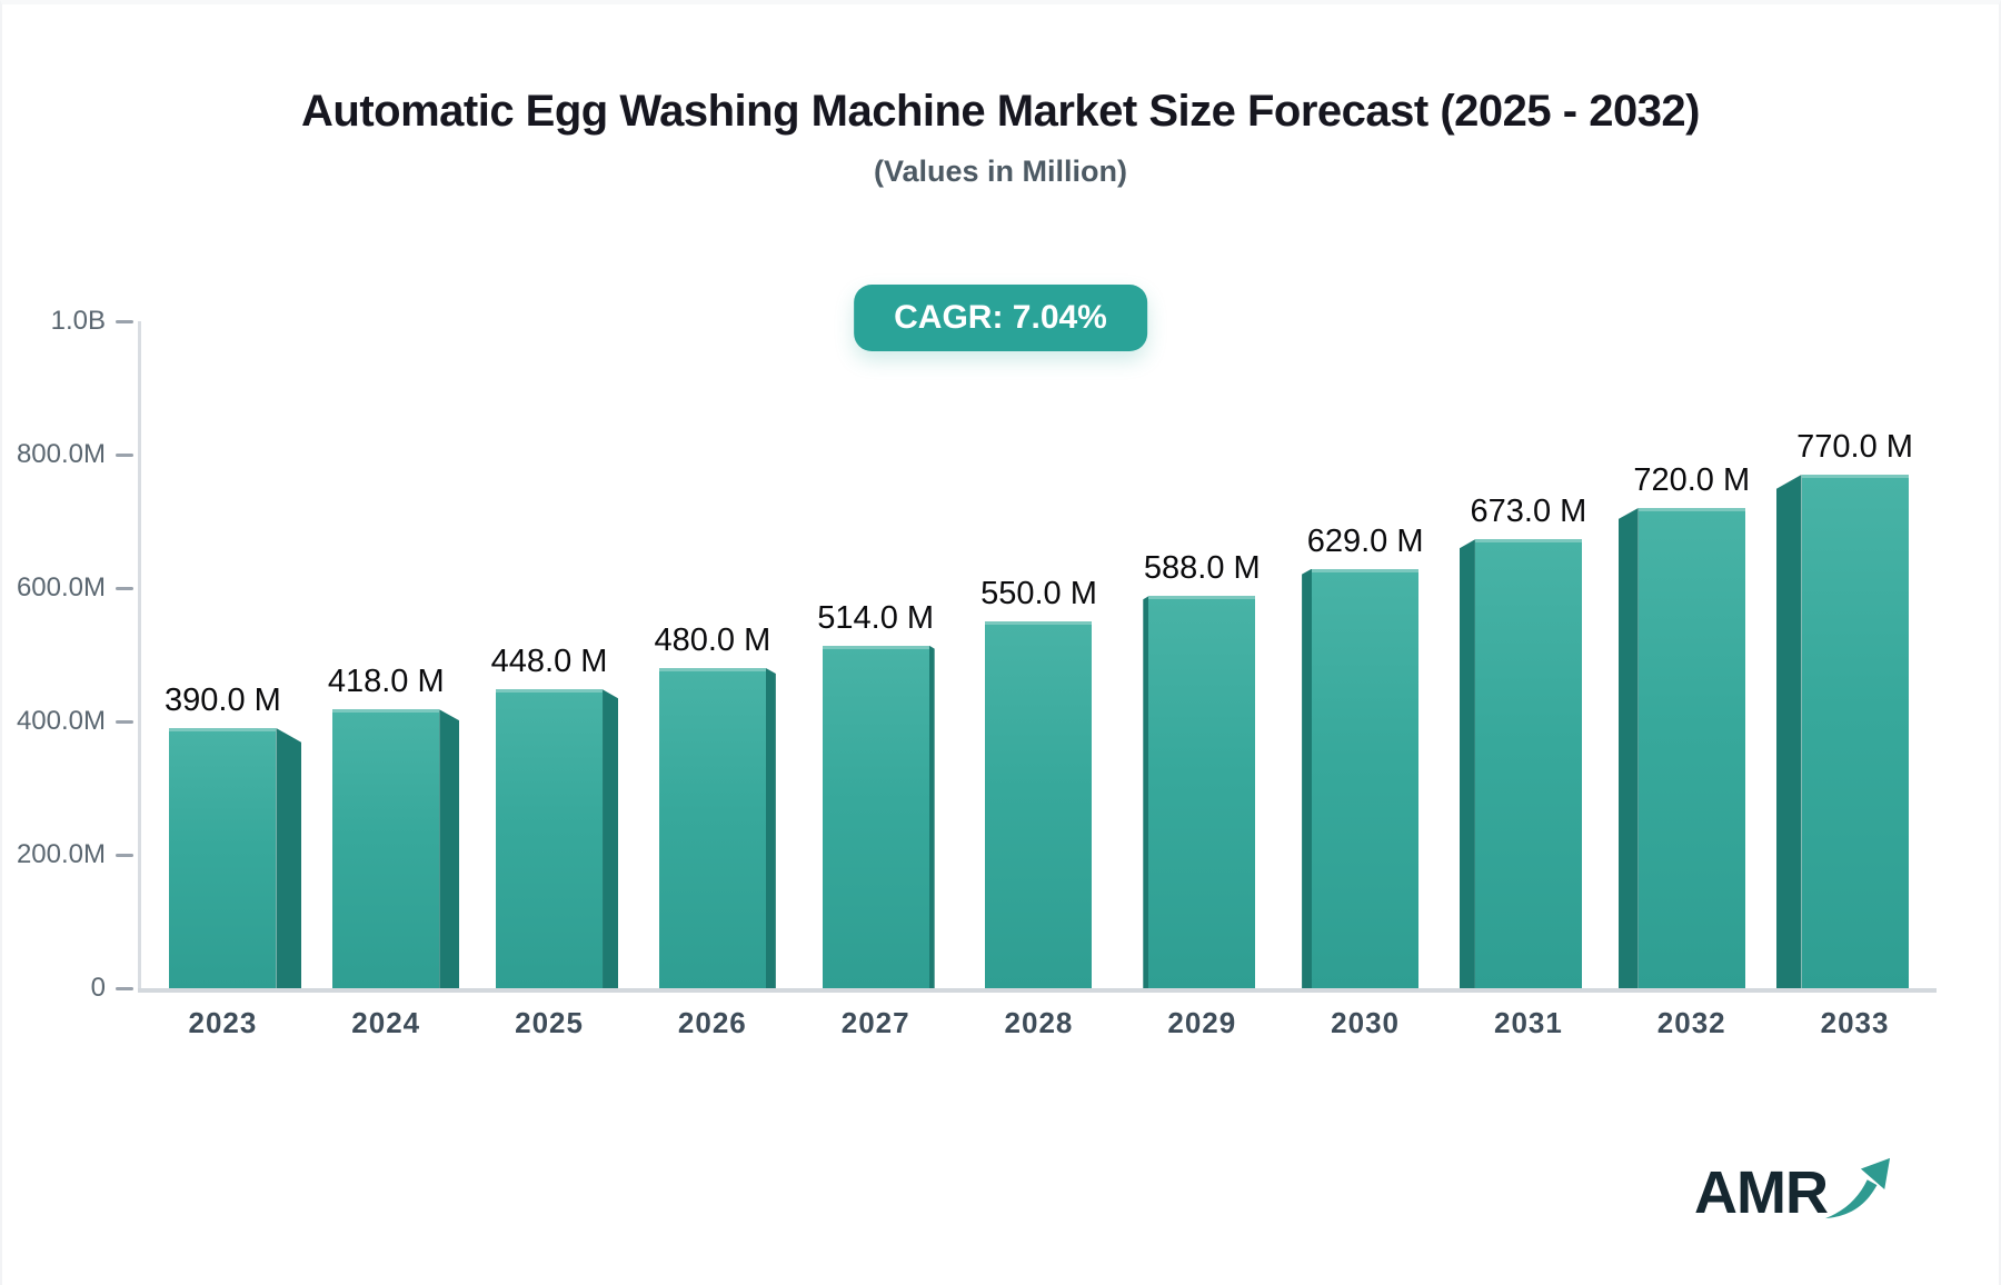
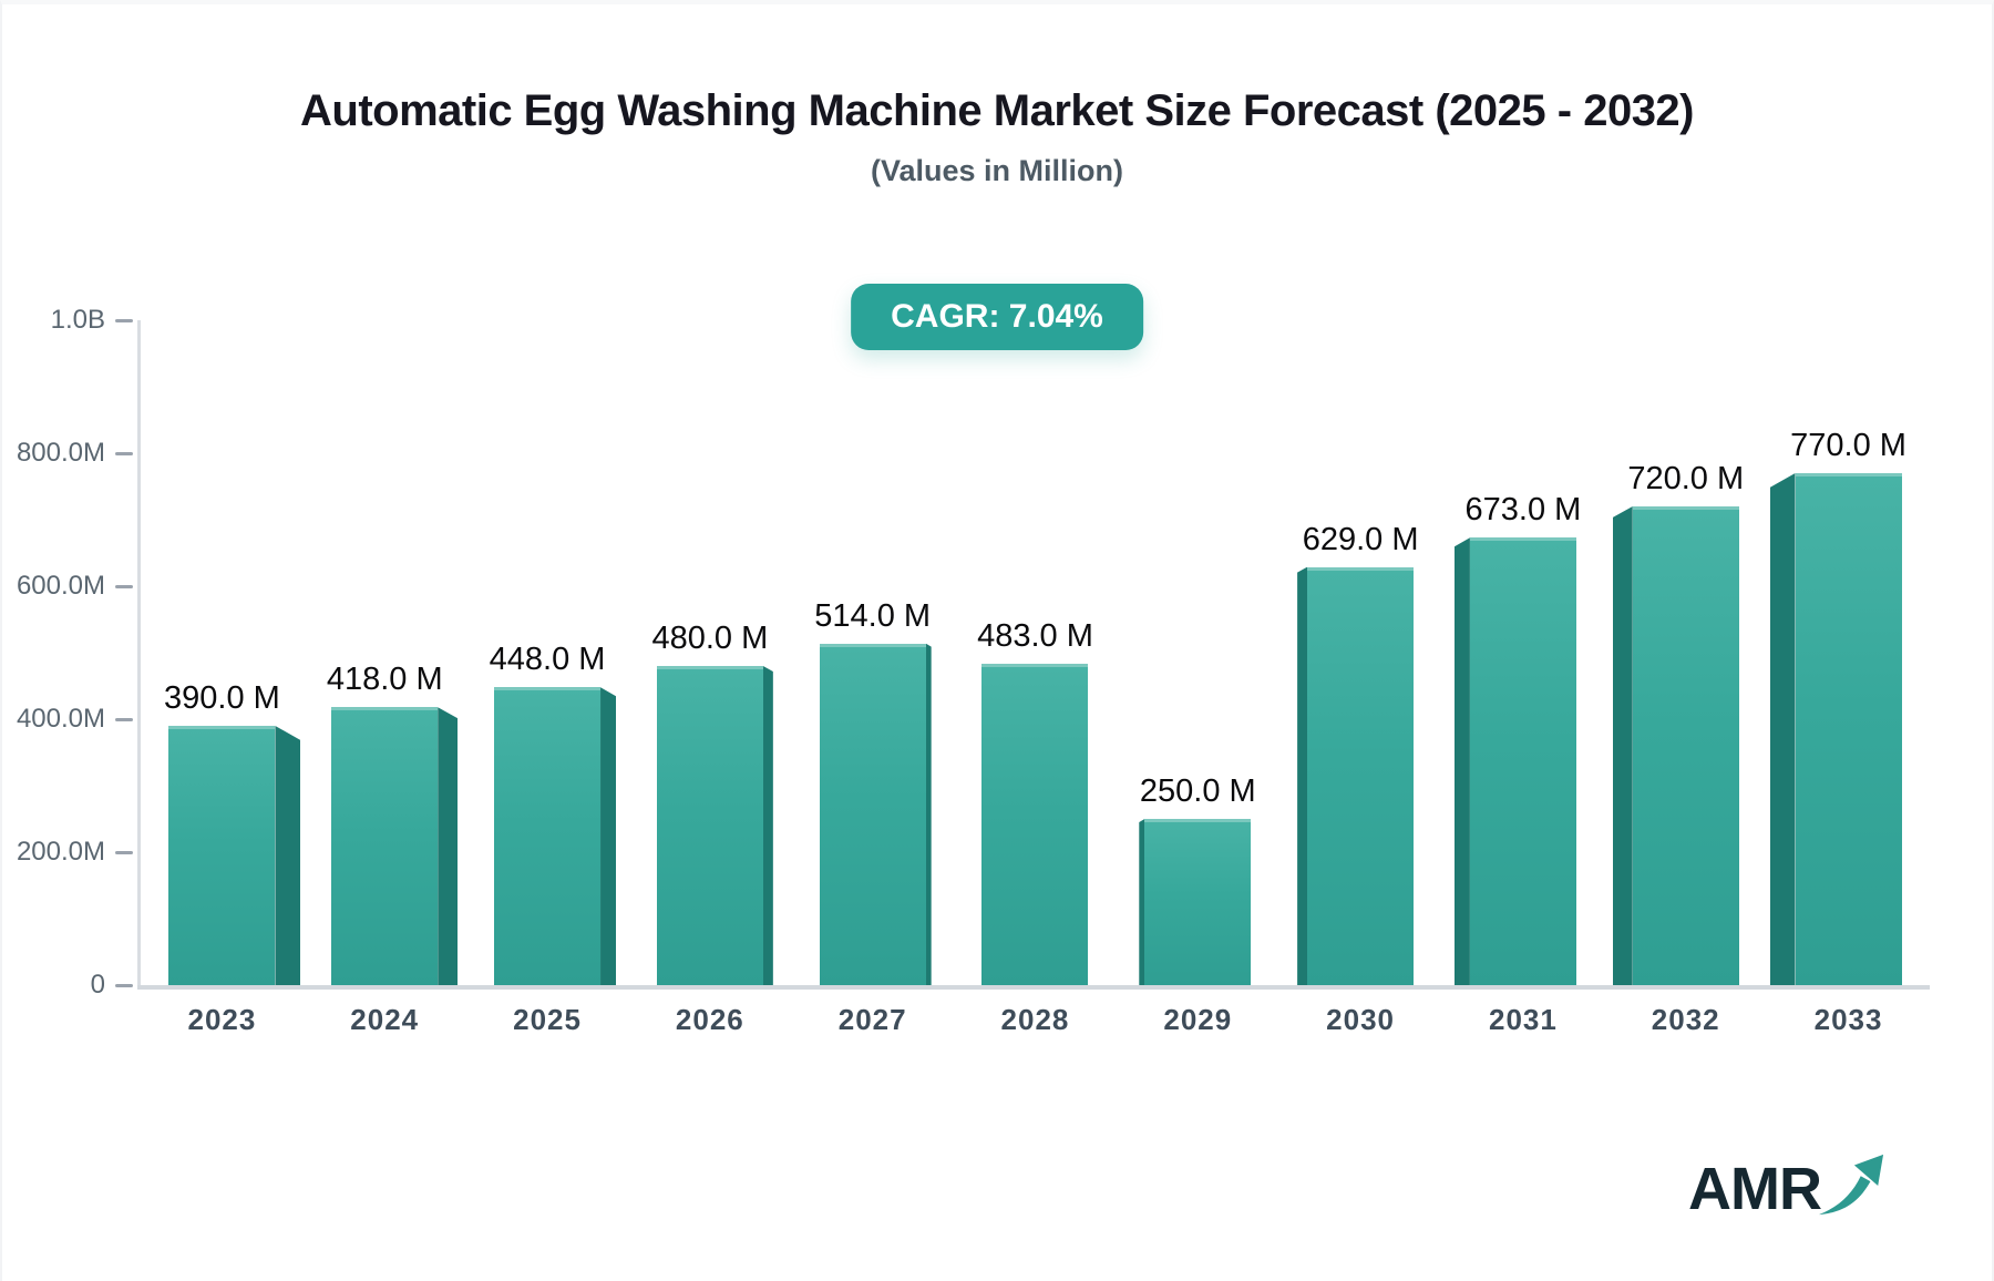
2028: 550.0 -> 483.0
2029: 588.0 -> 250.0
